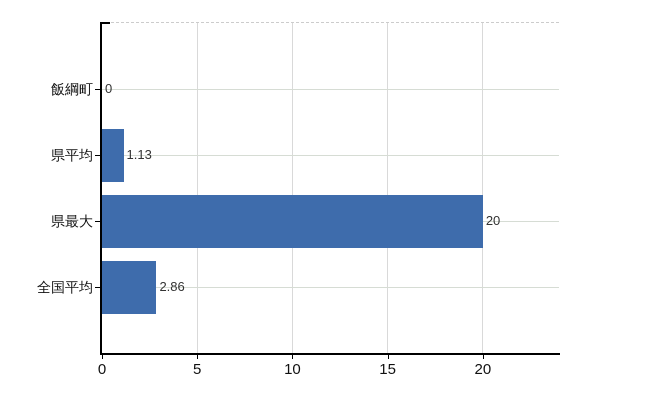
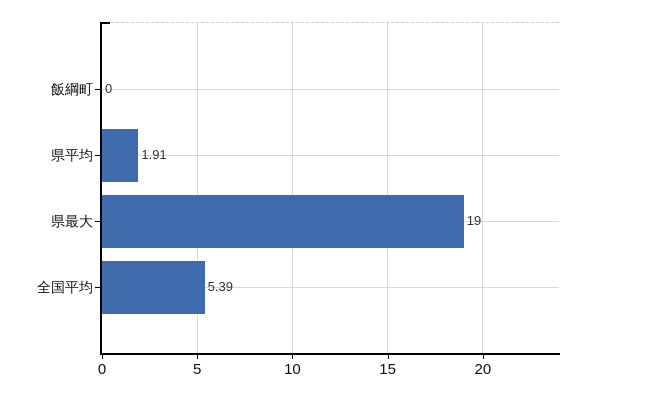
県平均: 1.13 -> 1.91
県最大: 20 -> 19
全国平均: 2.86 -> 5.39
